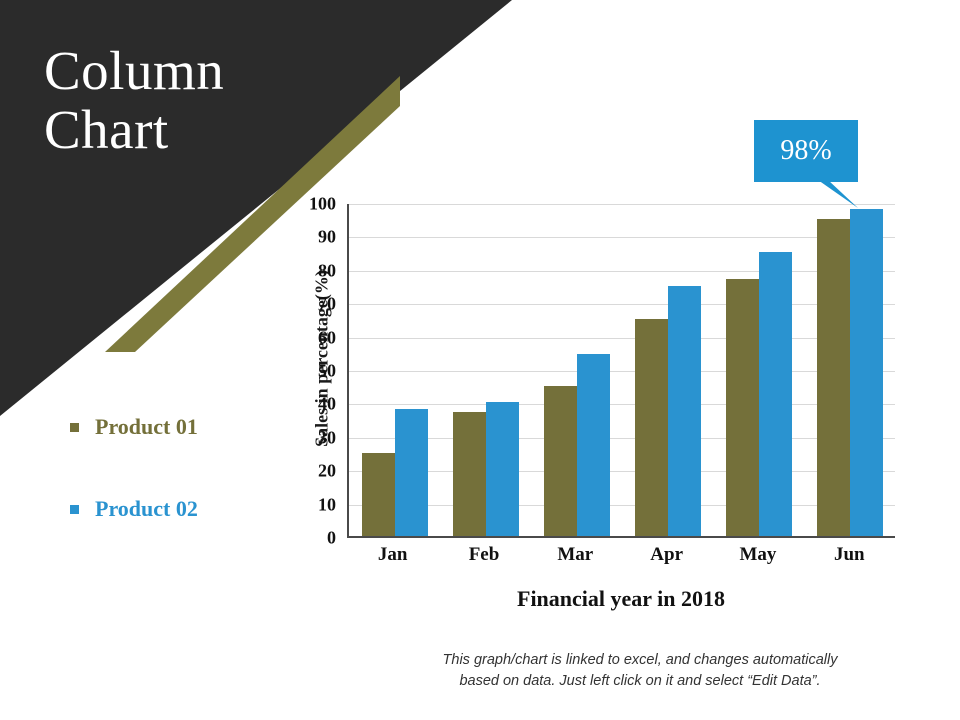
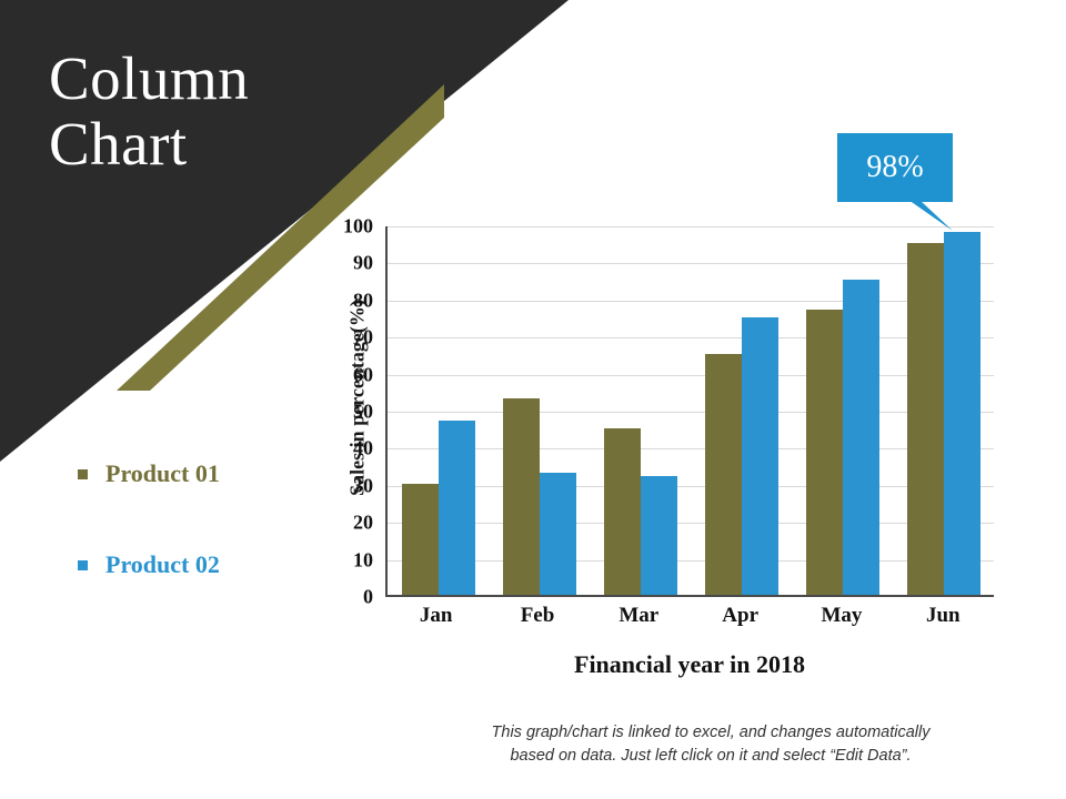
Product 01/Jan: 25 -> 30
Product 02/Jan: 38 -> 47
Product 01/Feb: 37 -> 53
Product 02/Feb: 40 -> 33
Product 02/Mar: 54 -> 32
